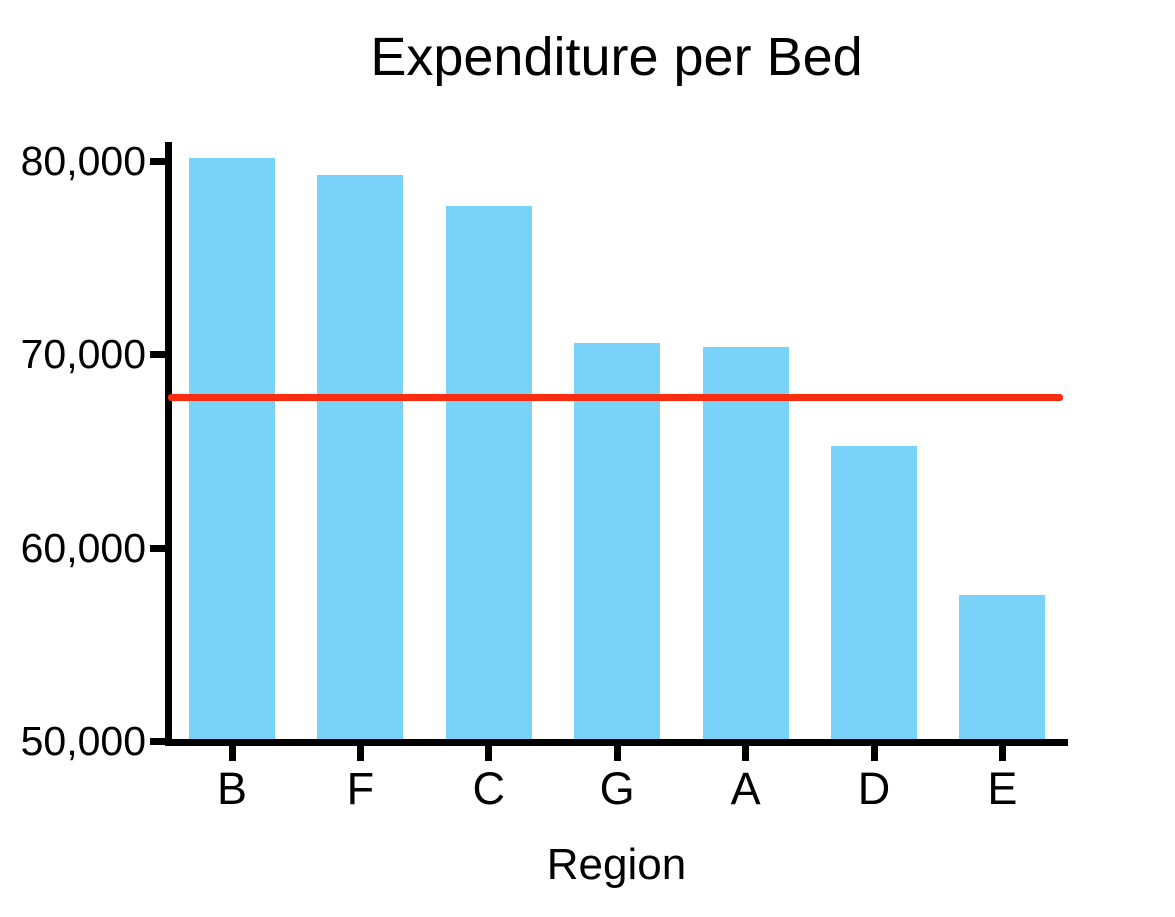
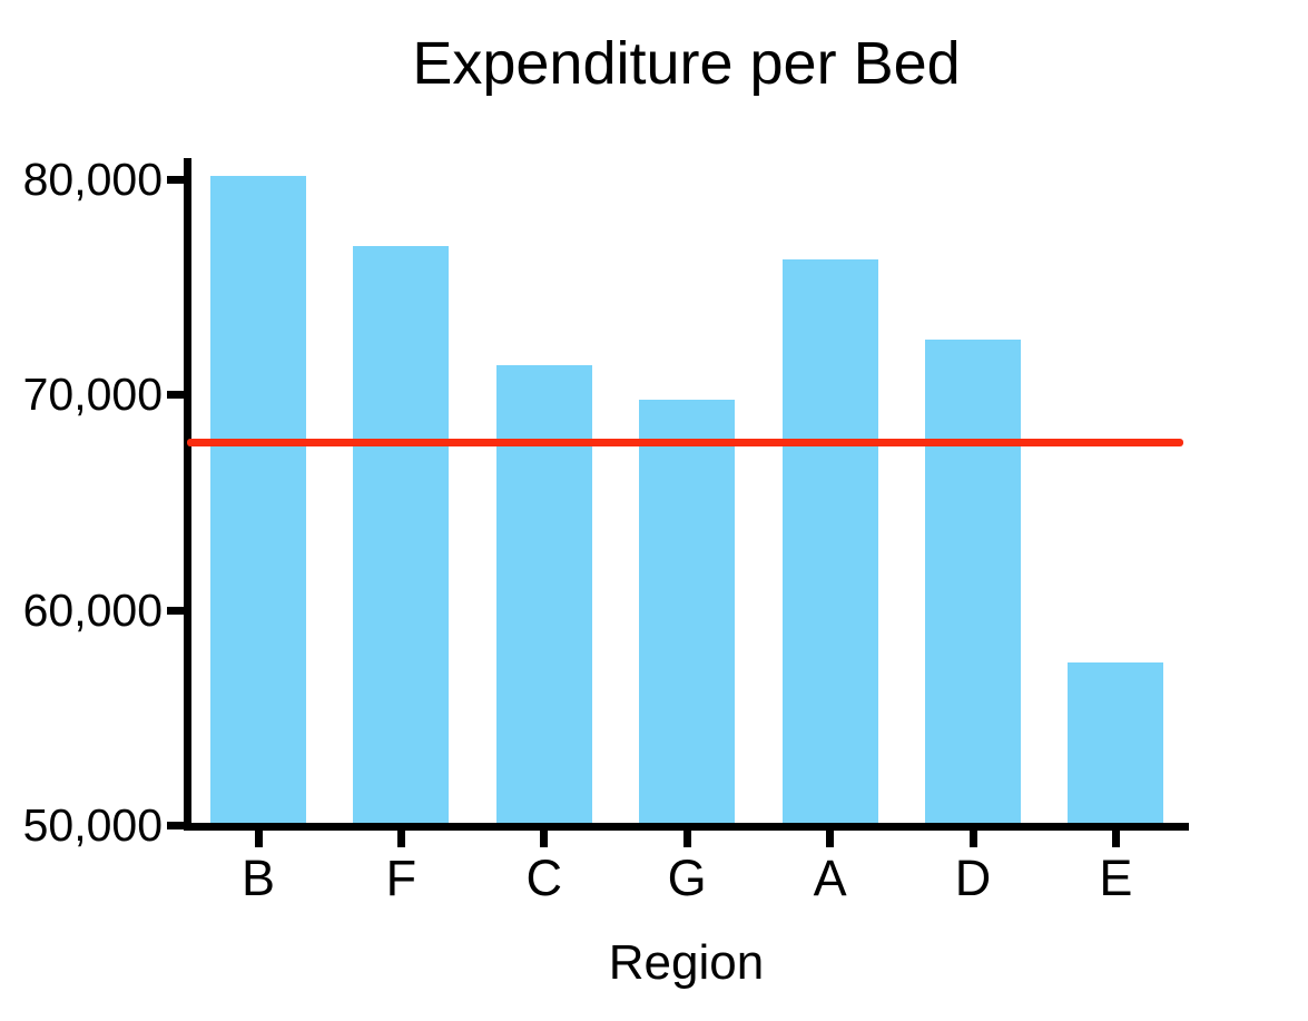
F: 79300 -> 76900
C: 77700 -> 71400
G: 70600 -> 69800
A: 70400 -> 76300
D: 65300 -> 72600
